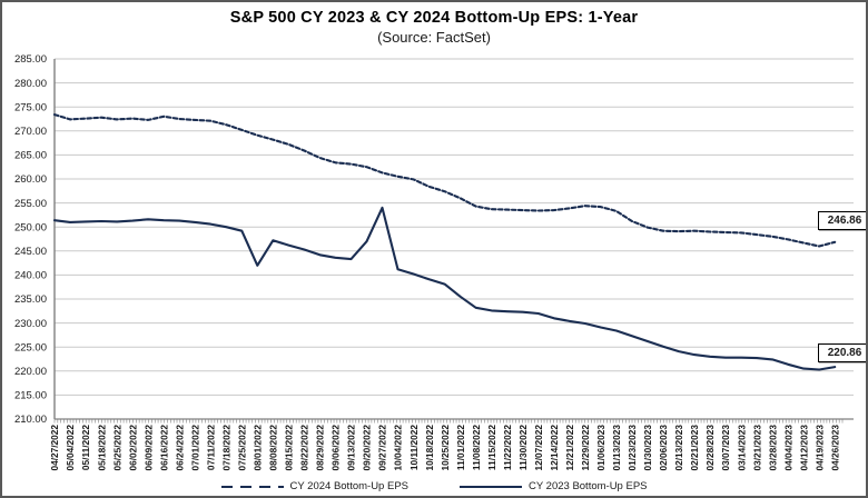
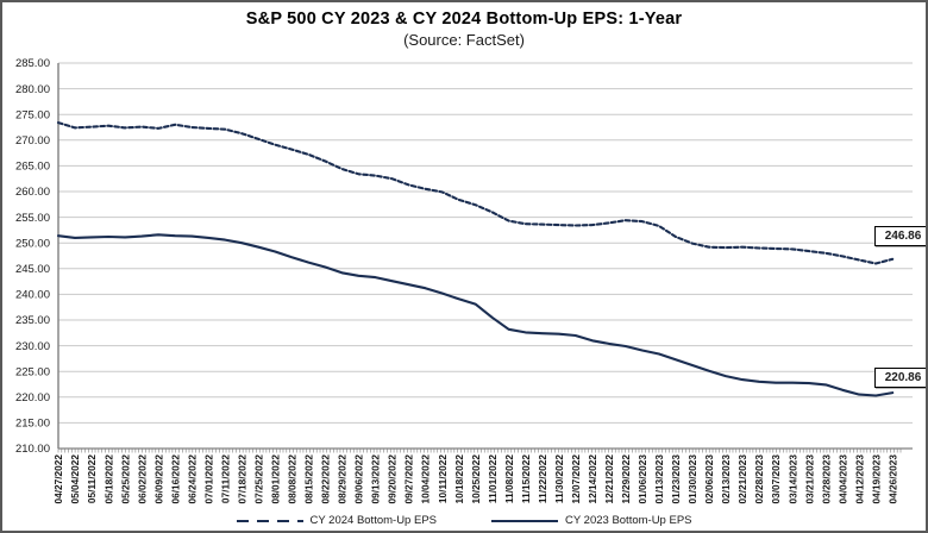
CY 2023 Bottom-Up EPS/08/01/2022: 242 -> 248
CY 2023 Bottom-Up EPS/09/20/2022: 247 -> 243
CY 2023 Bottom-Up EPS/09/27/2022: 254 -> 242
